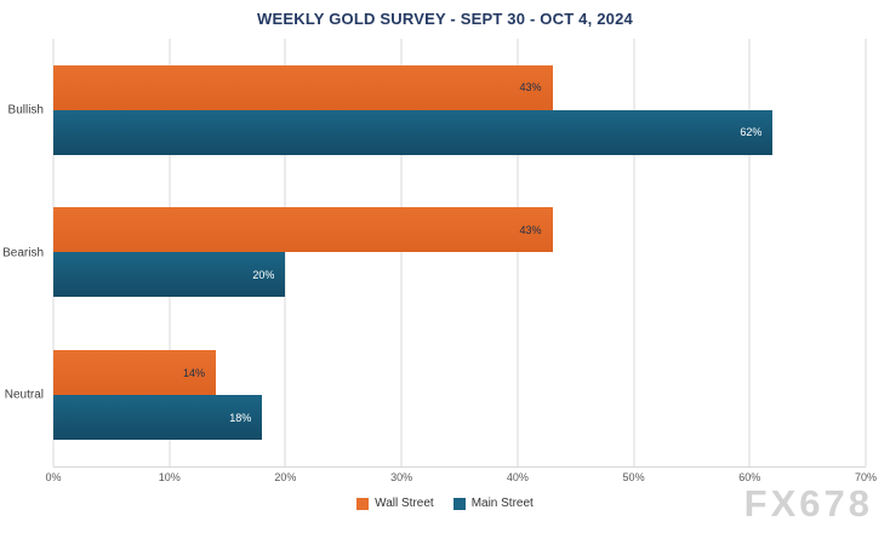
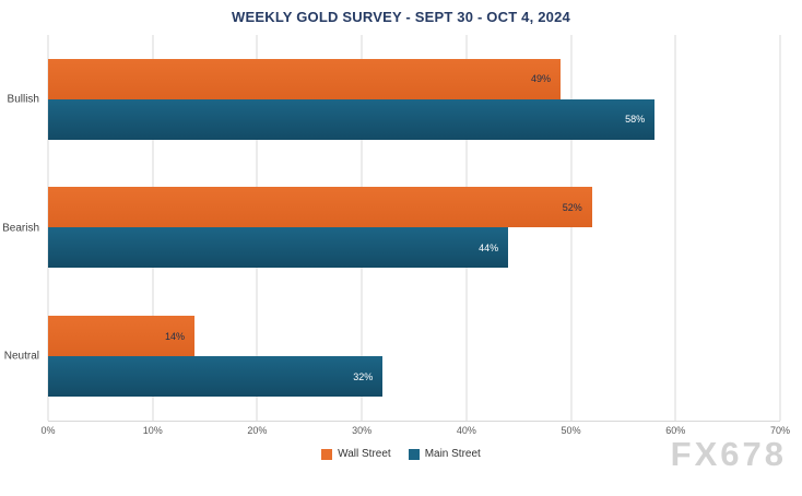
Wall Street/Bullish: 43% -> 49%
Main Street/Bullish: 62% -> 58%
Wall Street/Bearish: 43% -> 52%
Main Street/Bearish: 20% -> 44%
Main Street/Neutral: 18% -> 32%
